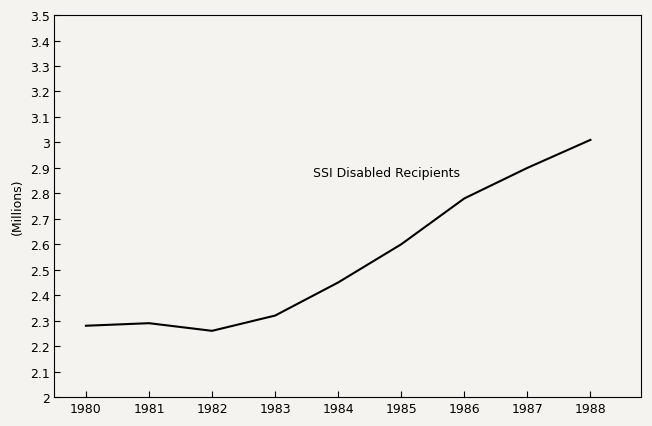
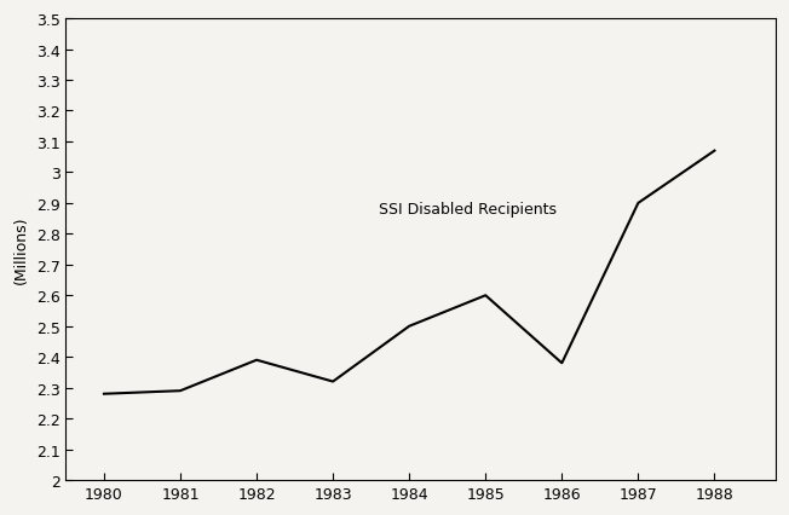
1982: 2.26 -> 2.39
1984: 2.45 -> 2.50
1986: 2.78 -> 2.38
1988: 3.01 -> 3.07
